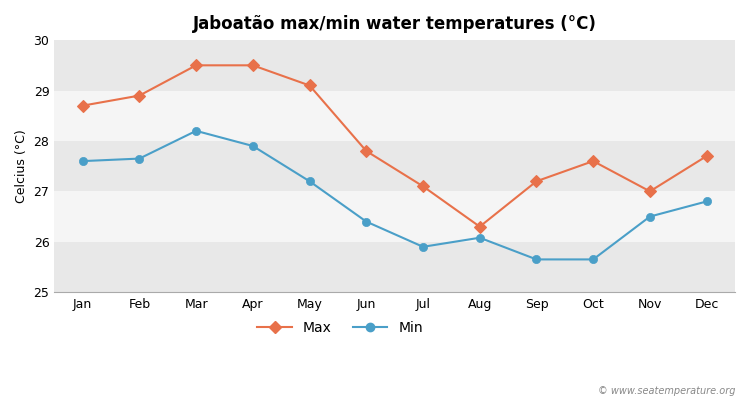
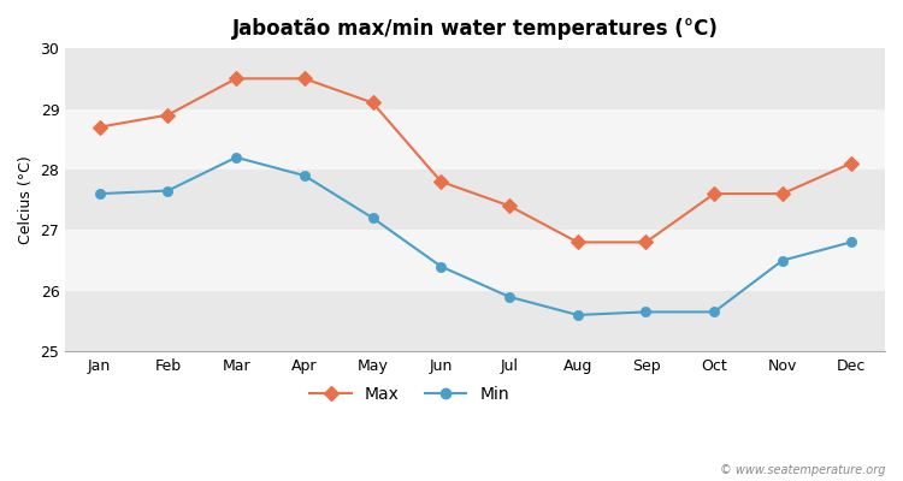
Max/Jul: 27.1 -> 27.4
Max/Aug: 26.3 -> 26.8
Min/Aug: 26.08 -> 25.60
Max/Sep: 27.2 -> 26.8
Max/Nov: 27.0 -> 27.6
Max/Dec: 27.7 -> 28.1
